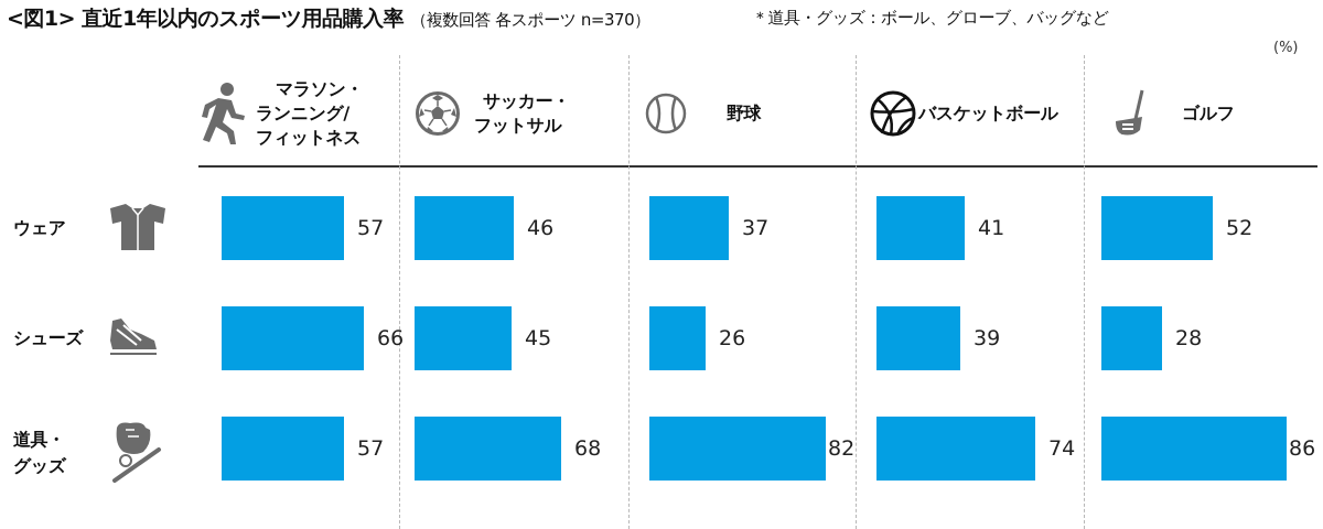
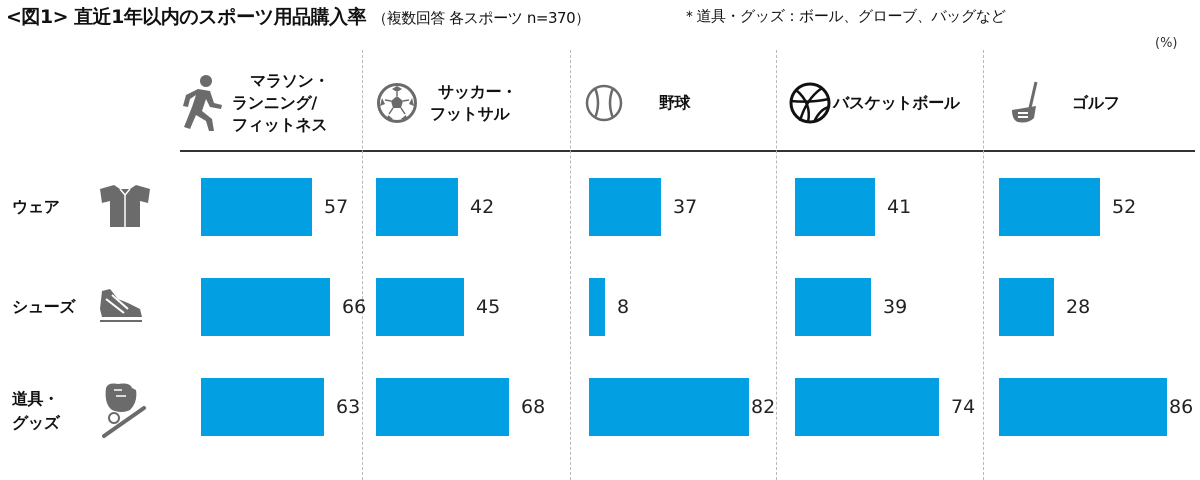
サッカー・フットサル/ウェア: 46 -> 42
野球/シューズ: 26 -> 8
マラソン・ランニング/フィットネス/道具・グッズ: 57 -> 63
